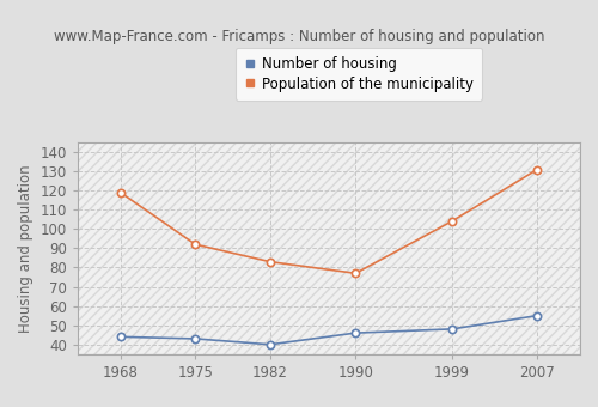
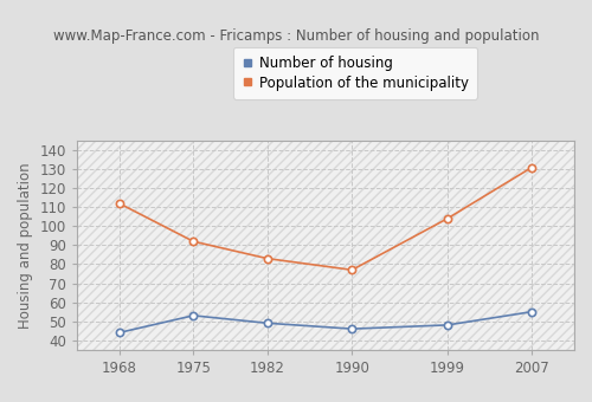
Population of the municipality/1968: 119 -> 112
Number of housing/1975: 43 -> 53
Number of housing/1982: 40 -> 49
